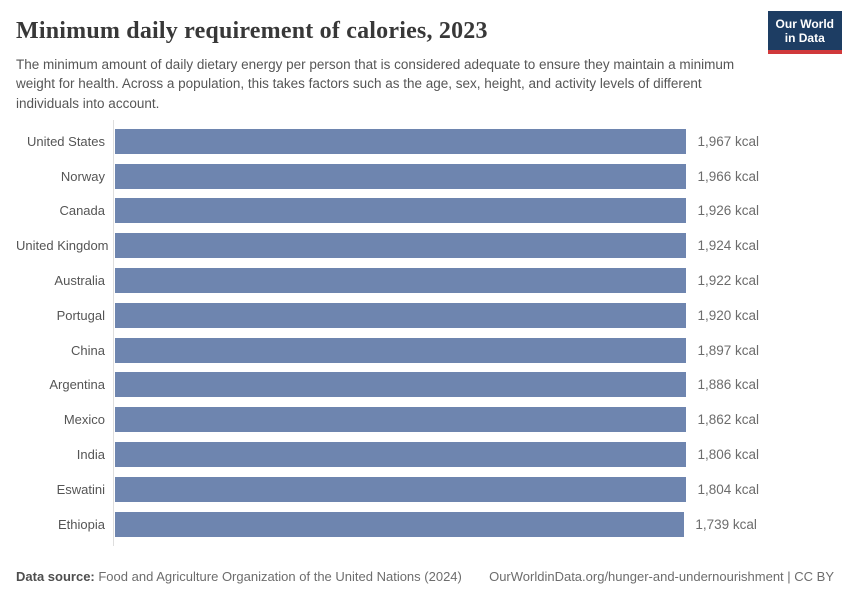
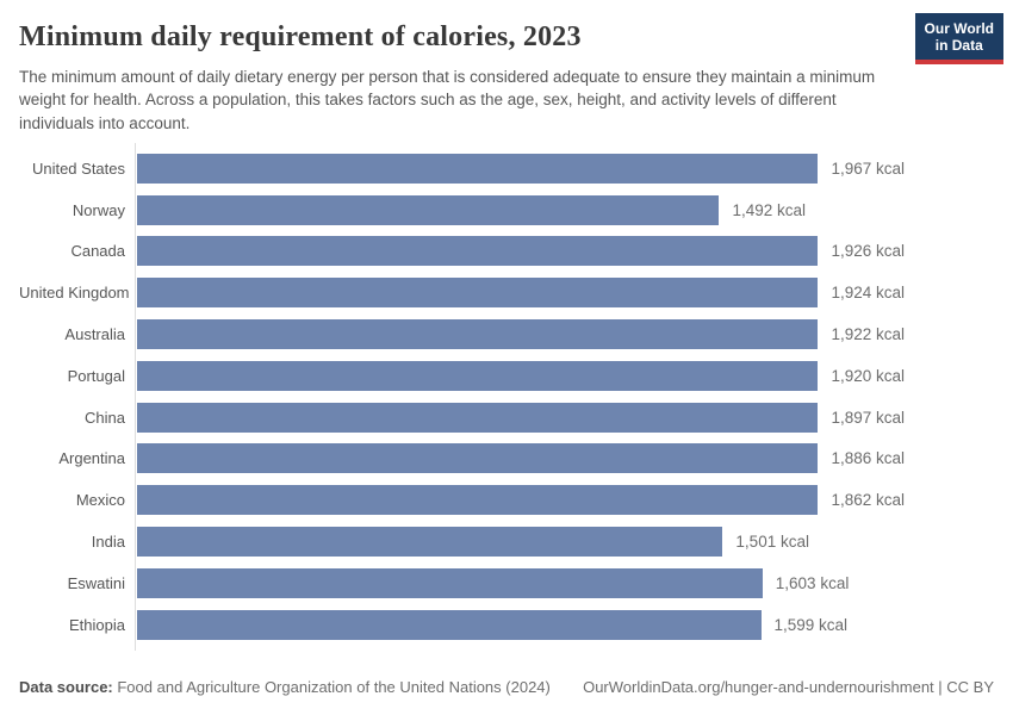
Norway: 1,966 -> 1,492
India: 1,806 -> 1,501
Eswatini: 1,804 -> 1,603
Ethiopia: 1,739 -> 1,599
